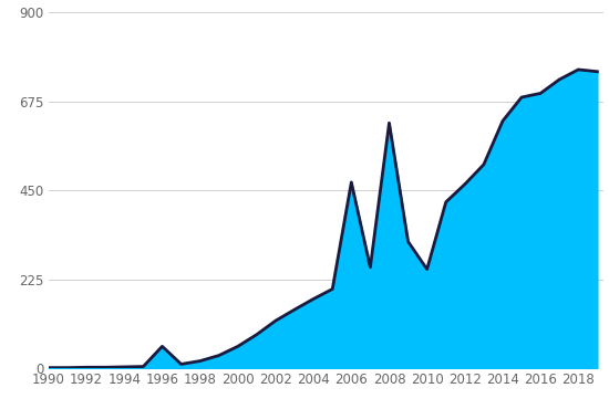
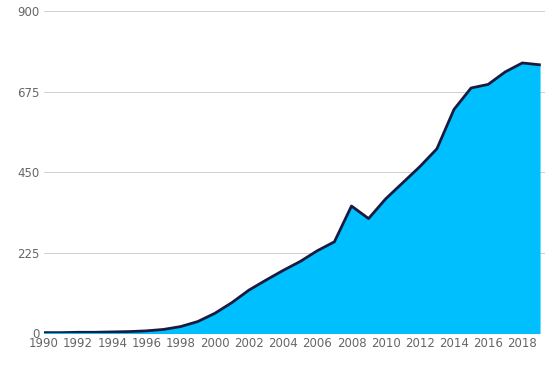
1996: 55 -> 6
2006: 470 -> 230
2008: 620 -> 355
2010: 250 -> 375
